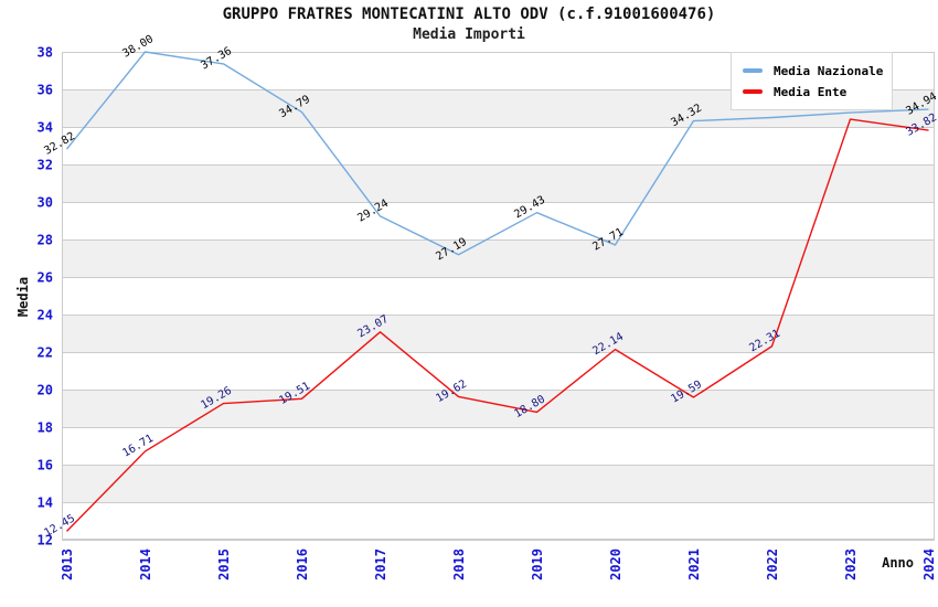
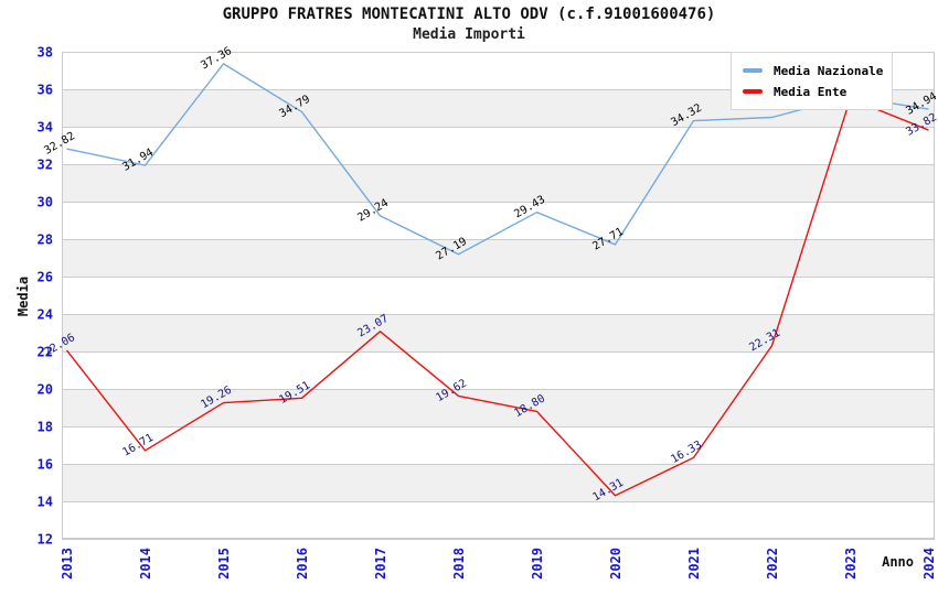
Media Ente/2013: 12.45 -> 22.06
Media Nazionale/2014: 38.00 -> 31.94
Media Ente/2020: 22.14 -> 14.31
Media Ente/2021: 19.59 -> 16.33
Media Nazionale/2023: 34.8 -> 35.6
Media Ente/2023: 34.4 -> 35.5
